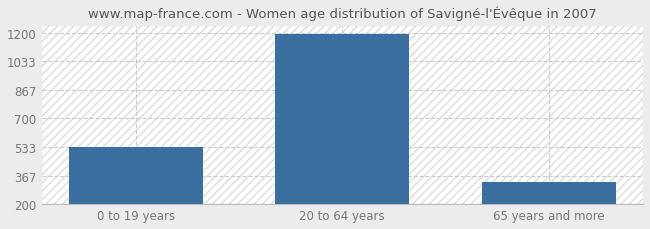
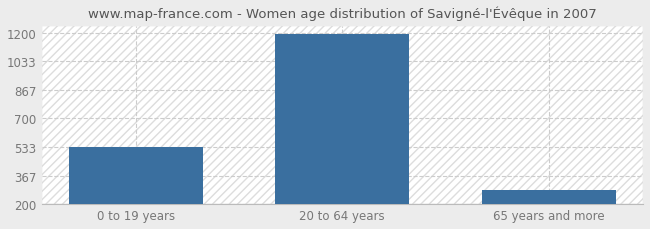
65 years and more: 330 -> 280
